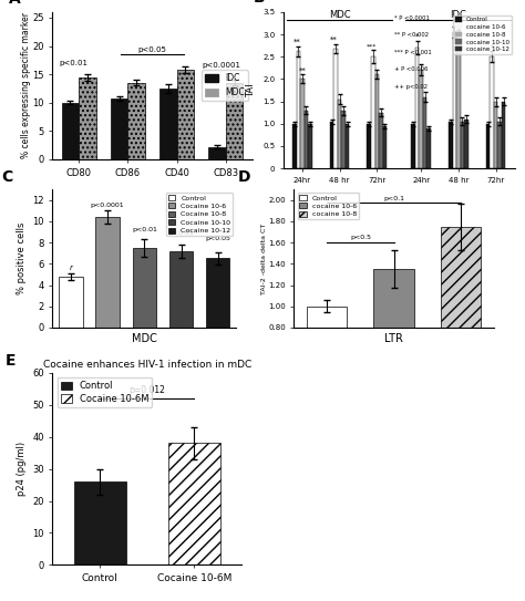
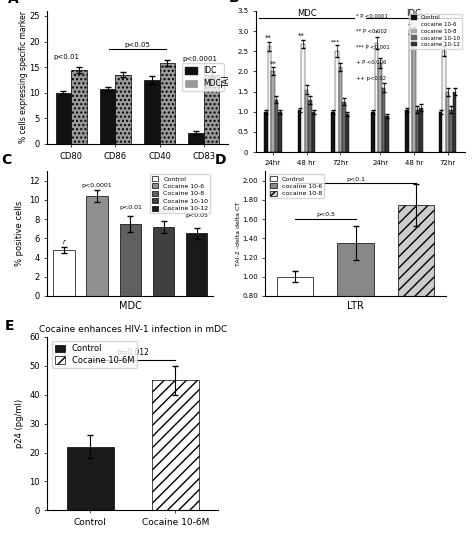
Cocaine enhances HIV-1 infection in mDC/Control: 26 -> 22
Cocaine enhances HIV-1 infection in mDC/Cocaine 10-6M: 38 -> 45
